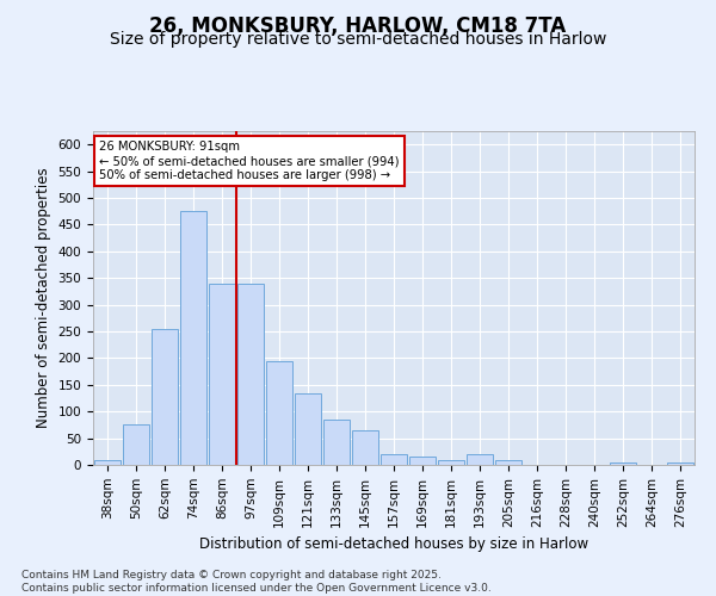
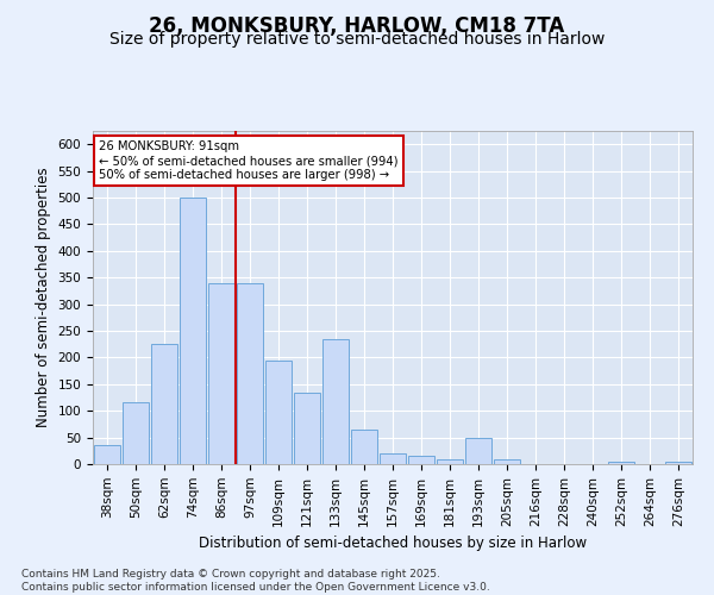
38sqm: 10 -> 35
50sqm: 75 -> 115
62sqm: 255 -> 225
74sqm: 475 -> 500
133sqm: 85 -> 235
193sqm: 20 -> 50
